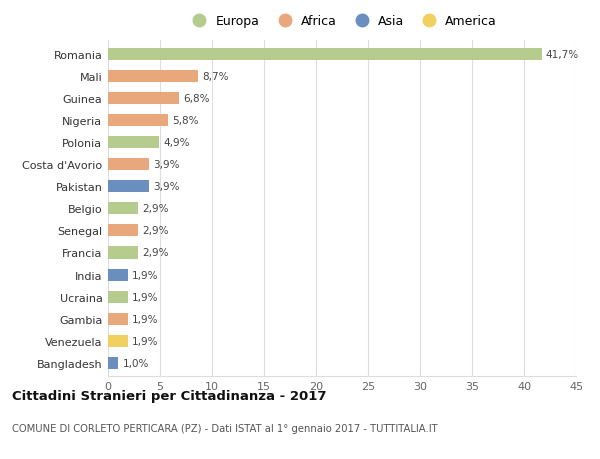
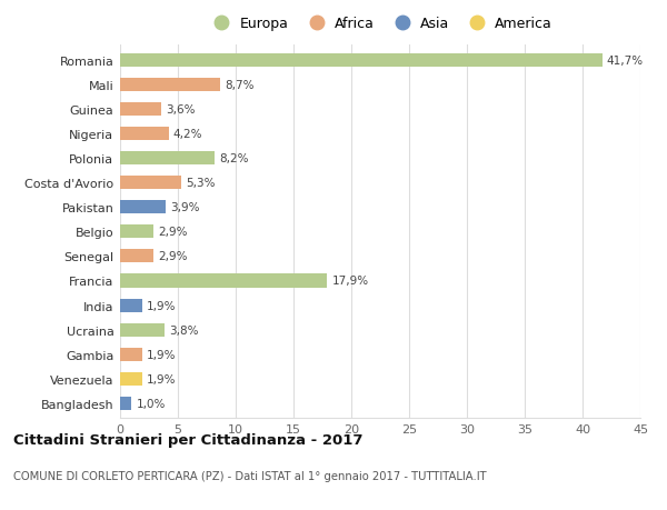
Guinea: 6,8% -> 3,6%
Nigeria: 5,8% -> 4,2%
Polonia: 4,9% -> 8,2%
Costa d'Avorio: 3,9% -> 5,3%
Francia: 2,9% -> 17,9%
Ucraina: 1,9% -> 3,8%
